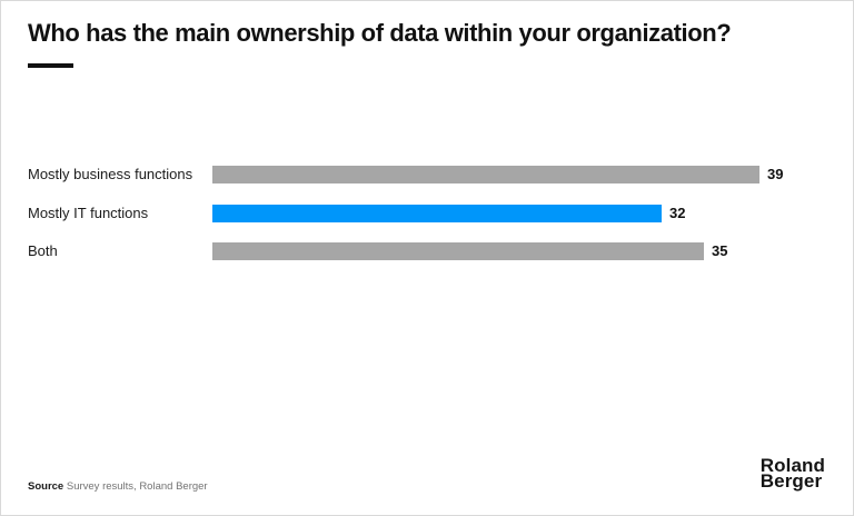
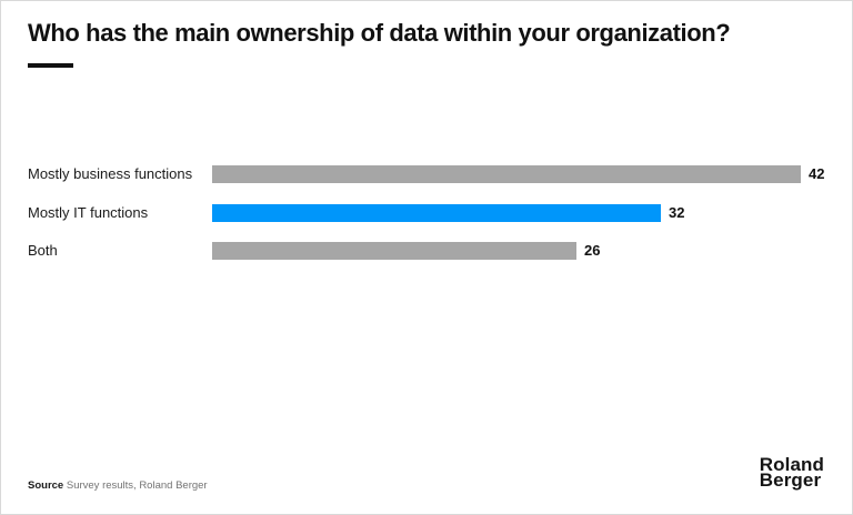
Mostly business functions: 39 -> 42
Both: 35 -> 26
